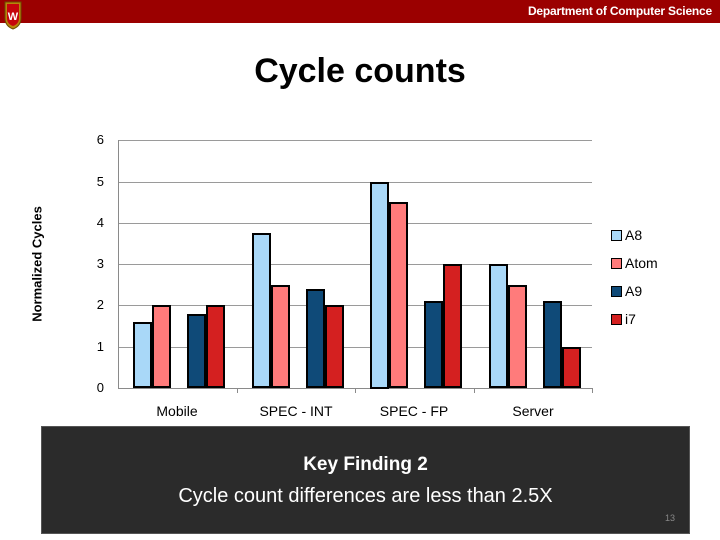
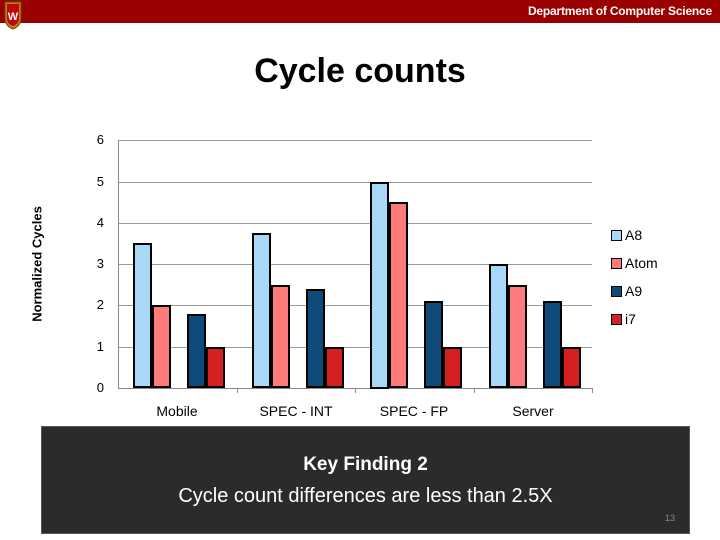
A8/Mobile: 1.6 -> 3.5
i7/Mobile: 2 -> 1
i7/SPEC - INT: 2 -> 1
i7/SPEC - FP: 3 -> 1
